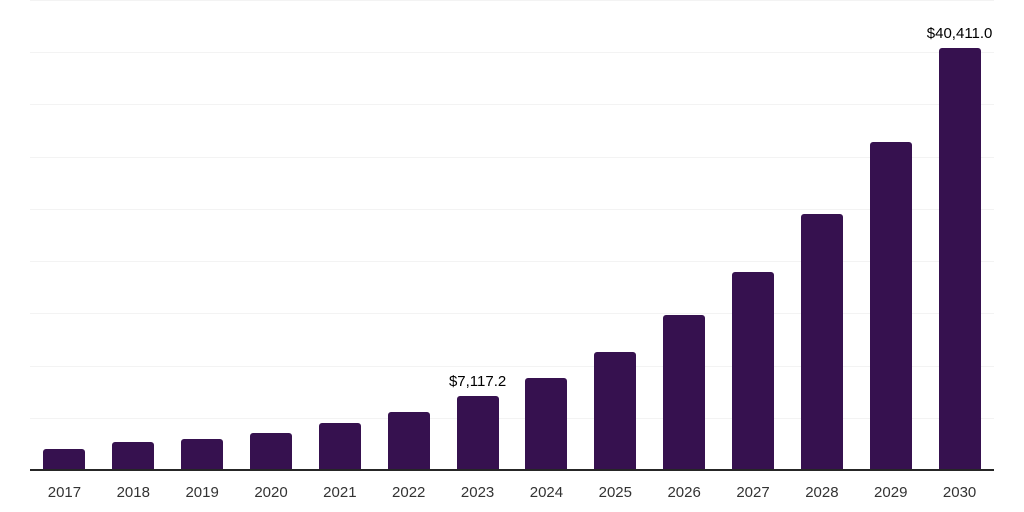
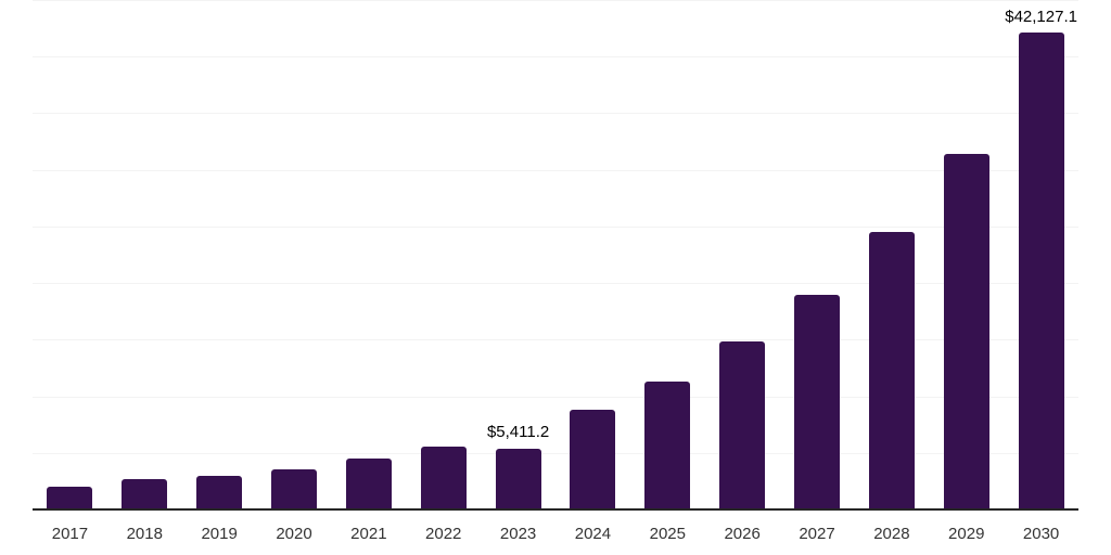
2023: $7,117.2 -> $5,411.2
2030: $40,411.0 -> $42,127.1
